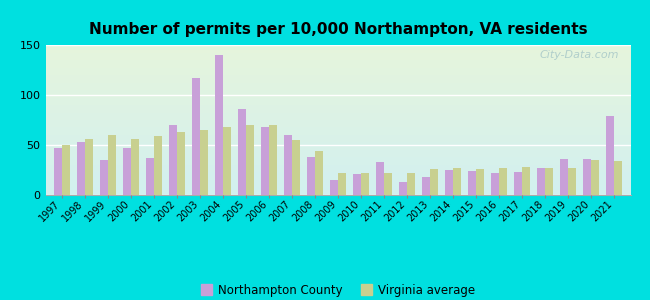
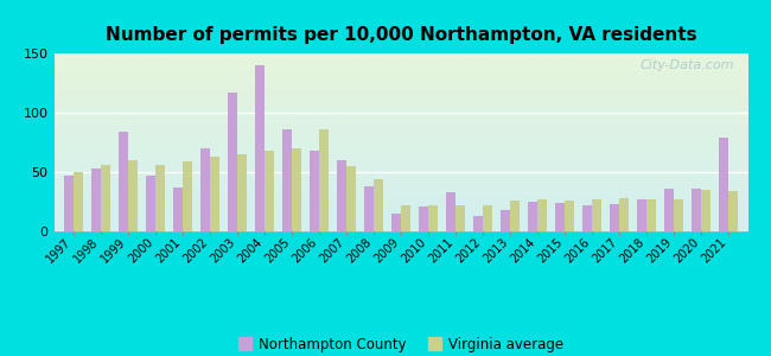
Northampton County/1999: 35 -> 84
Virginia average/2006: 70 -> 86
